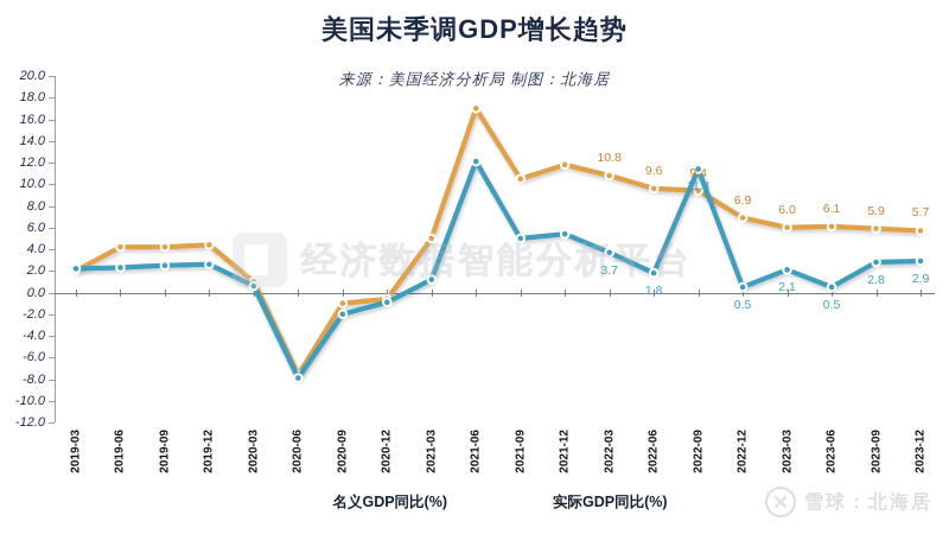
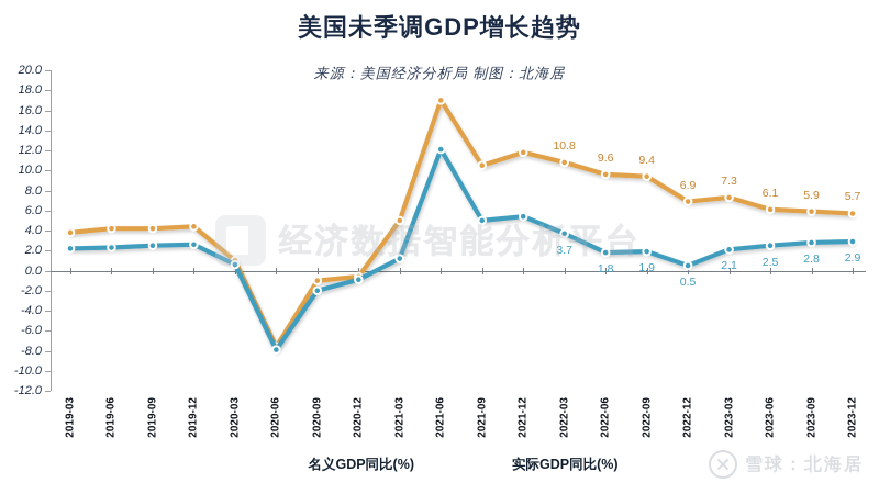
名义GDP同比(%)/2019-03: 2 -> 4
实际GDP同比(%)/2022-09: 11.4 -> 1.9
名义GDP同比(%)/2023-03: 6.0 -> 7.3
实际GDP同比(%)/2023-06: 0.5 -> 2.5
